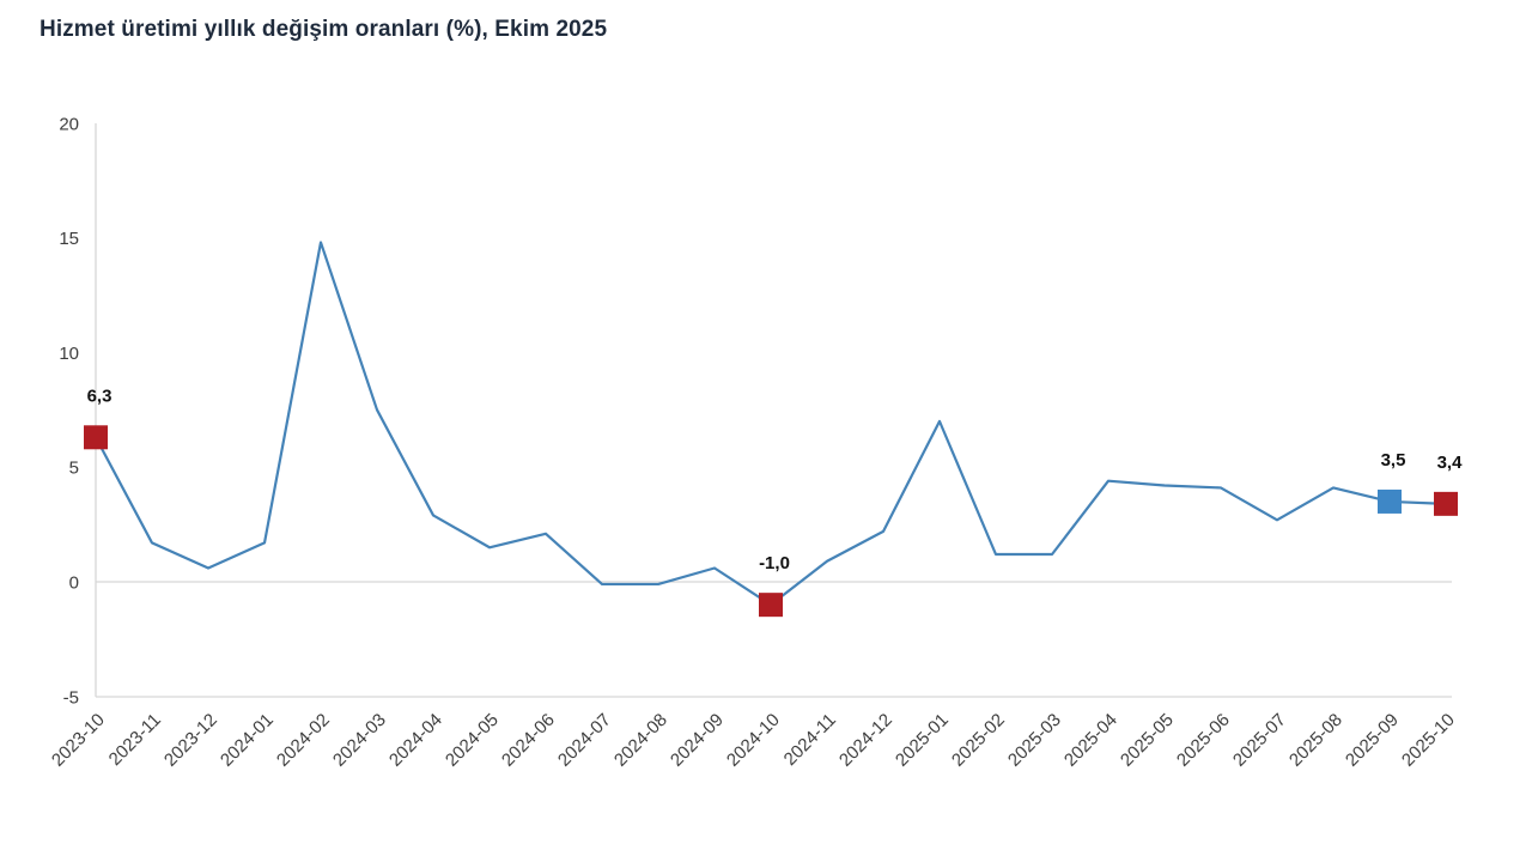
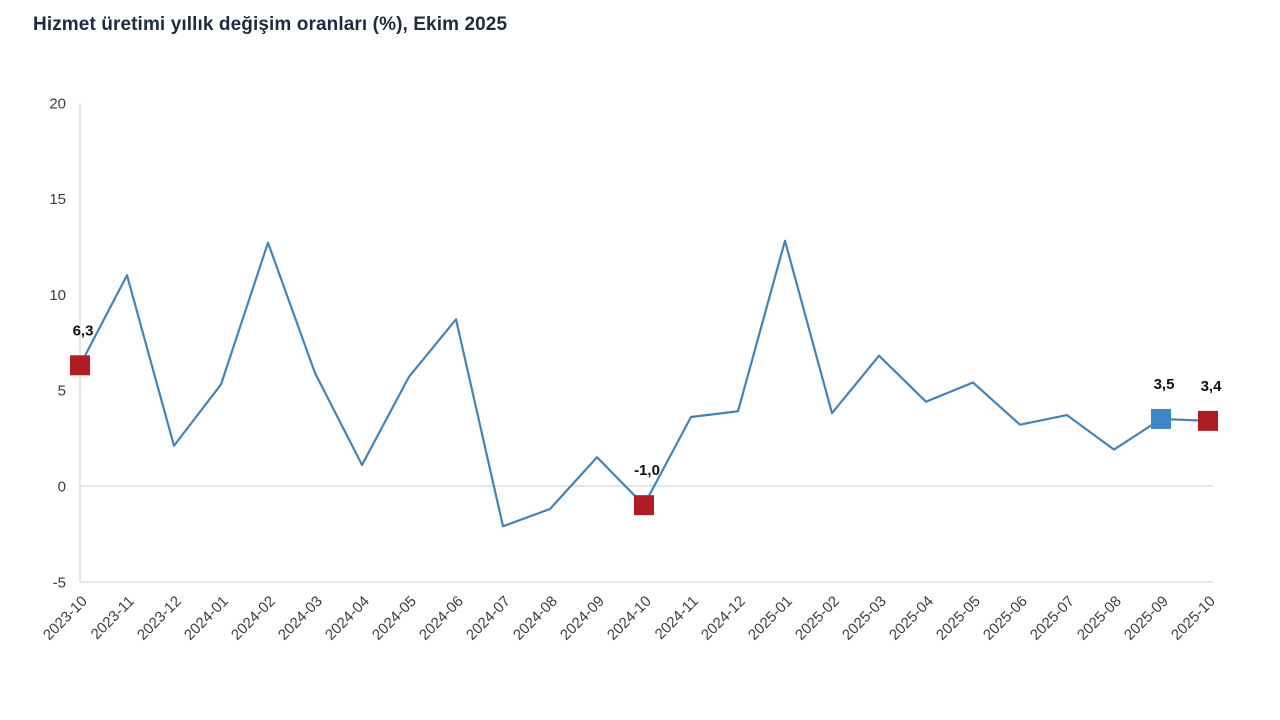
2023-11: 1.7 -> 11.0
2023-12: 0.6 -> 2.1
2024-01: 1.7 -> 5.3
2024-02: 14.8 -> 12.7
2024-03: 7.5 -> 5.9
2024-04: 2.9 -> 1.1
2024-05: 1.5 -> 5.7
2024-06: 2.1 -> 8.7
2024-07: -0.1 -> -2.1
2024-08: -0.1 -> -1.2
2024-09: 0.6 -> 1.5
2024-11: 0.9 -> 3.6
2024-12: 2.2 -> 3.9
2025-01: 7.0 -> 12.8
2025-02: 1.2 -> 3.8
2025-03: 1.2 -> 6.8
2025-05: 4.2 -> 5.4
2025-06: 4.1 -> 3.2
2025-07: 2.7 -> 3.7
2025-08: 4.1 -> 1.9
